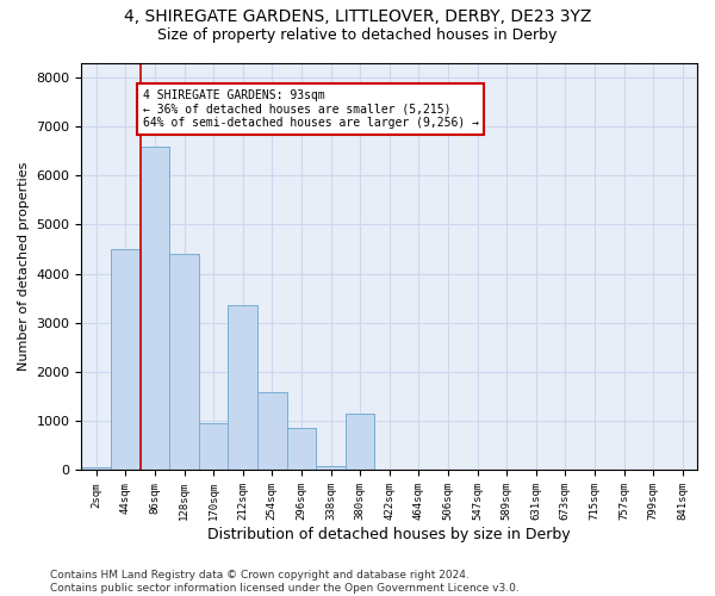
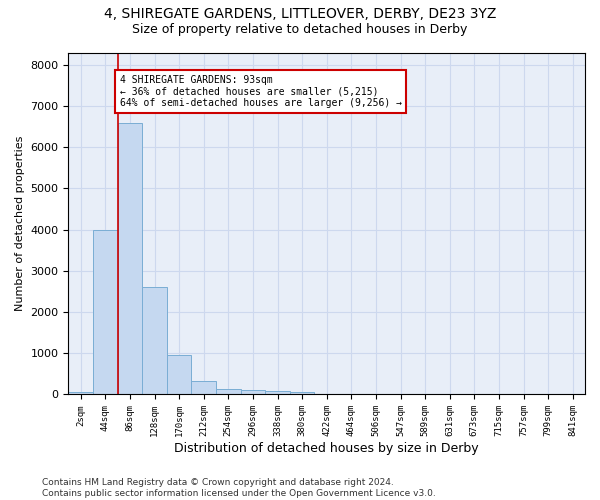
44sqm: 4500 -> 4000
128sqm: 4400 -> 2620
212sqm: 3350 -> 320
254sqm: 1600 -> 140
296sqm: 850 -> 120
380sqm: 1150 -> 70
